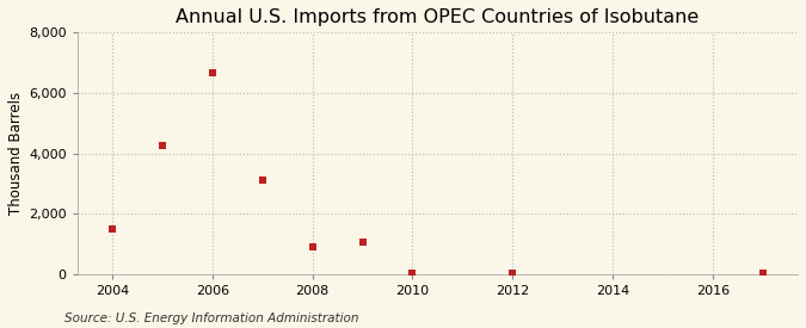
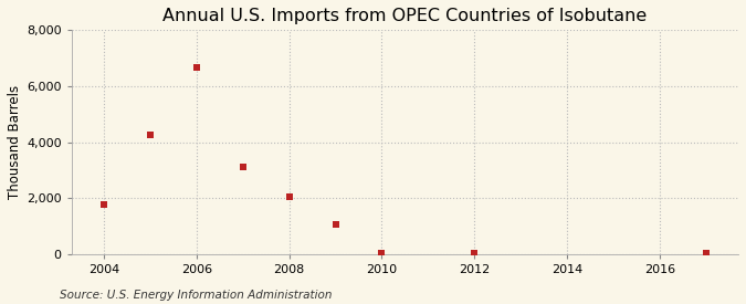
2004: 1,500 -> 1,750
2008: 900 -> 2,050
